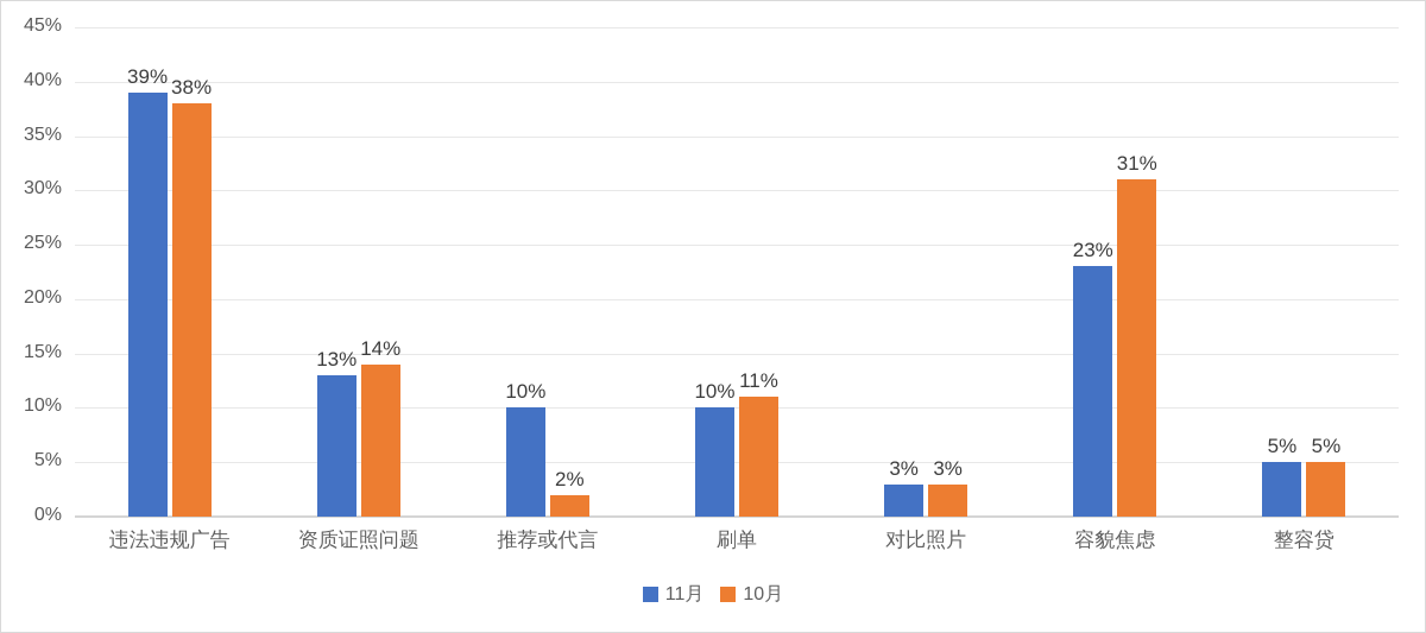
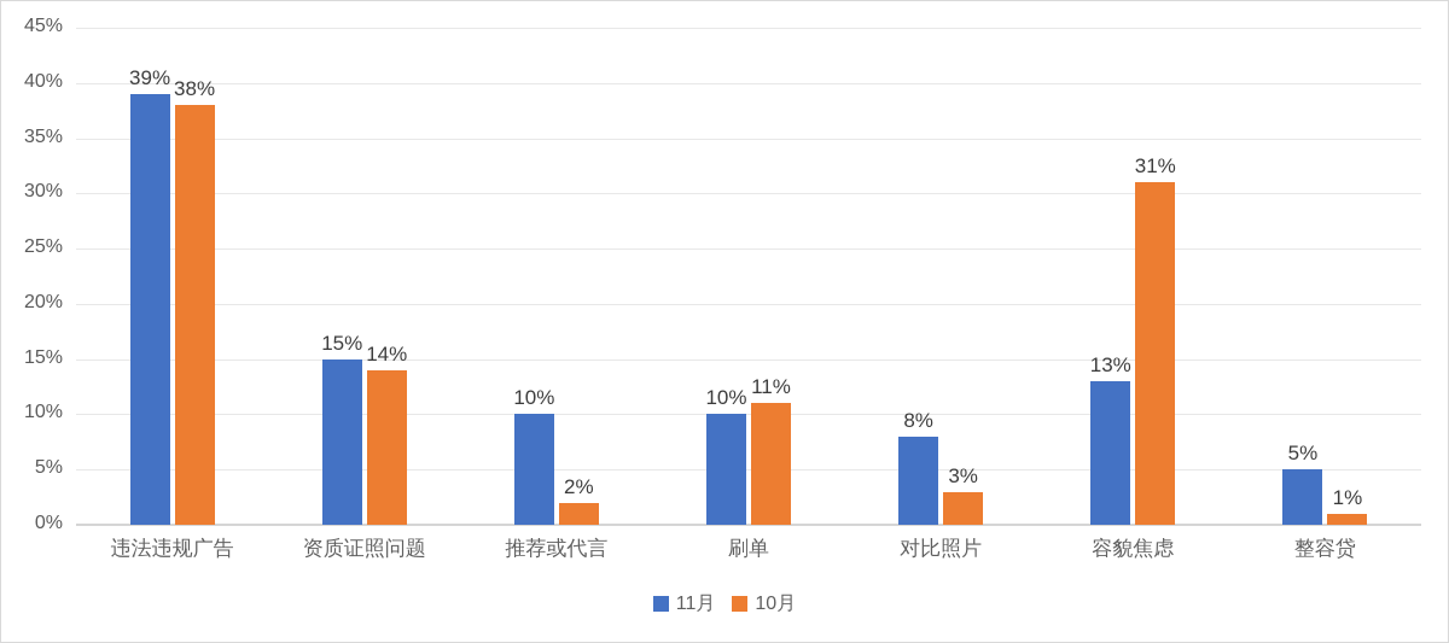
11月/资质证照问题: 13% -> 15%
11月/对比照片: 3% -> 8%
11月/容貌焦虑: 23% -> 13%
10月/整容贷: 5% -> 1%
